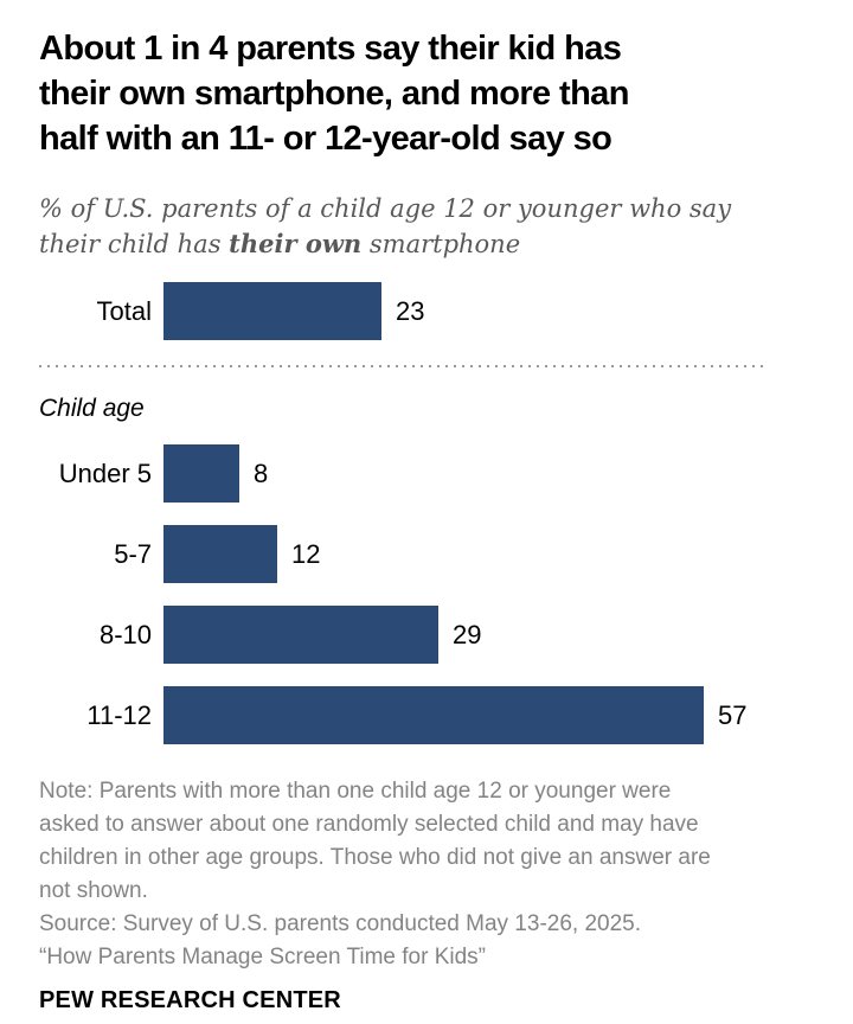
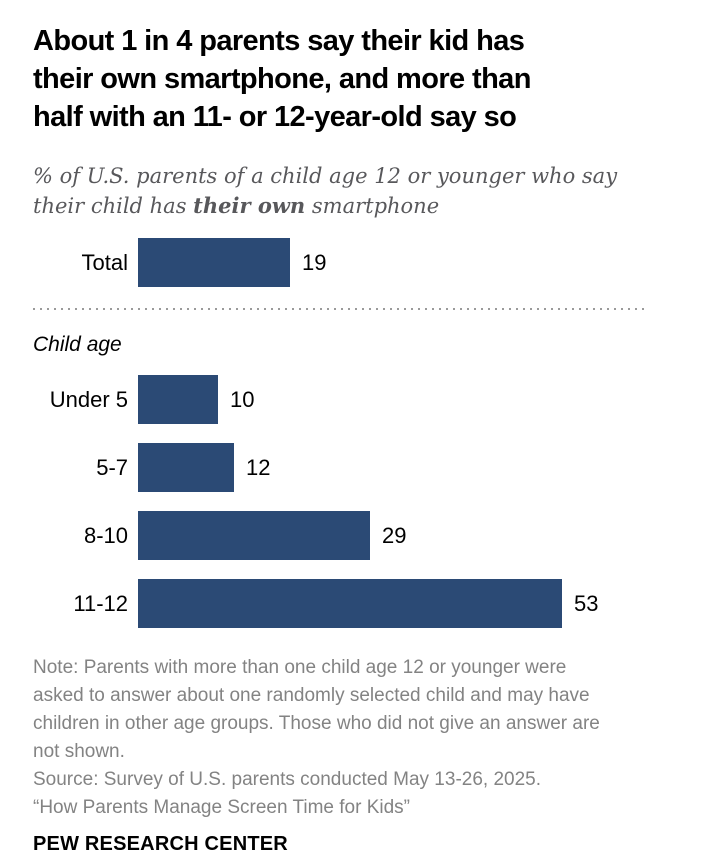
Total: 23 -> 19
Under 5: 8 -> 10
11-12: 57 -> 53
